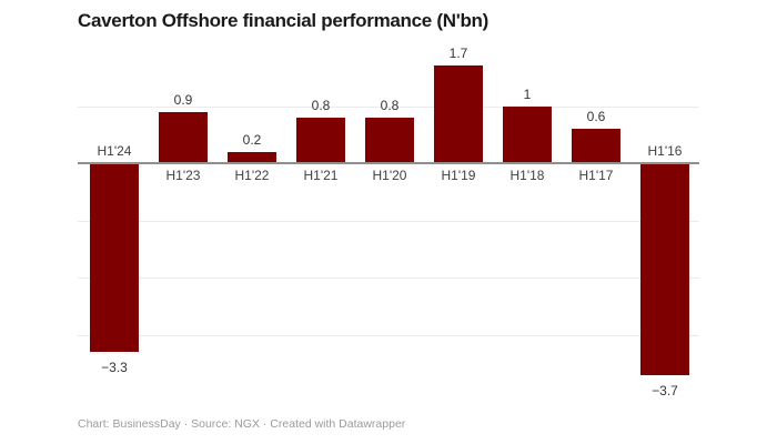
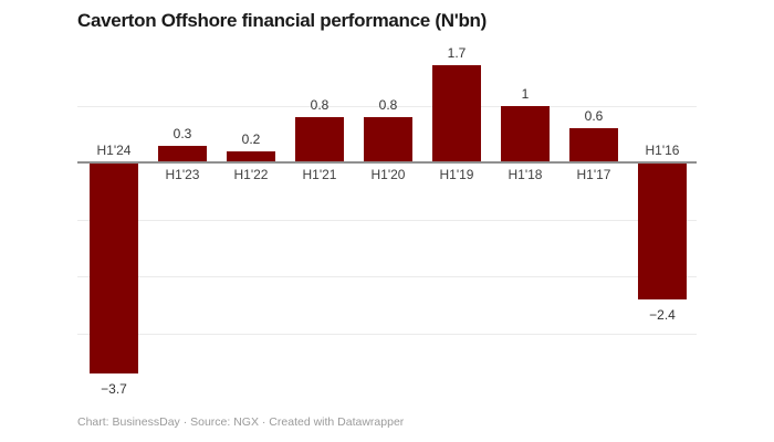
H1'24: −3.3 -> −3.7
H1'23: 0.9 -> 0.3
H1'16: −3.7 -> −2.4
